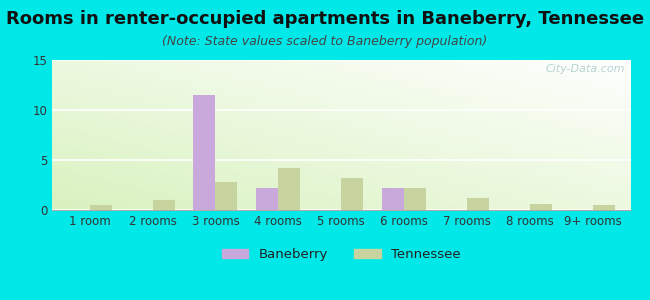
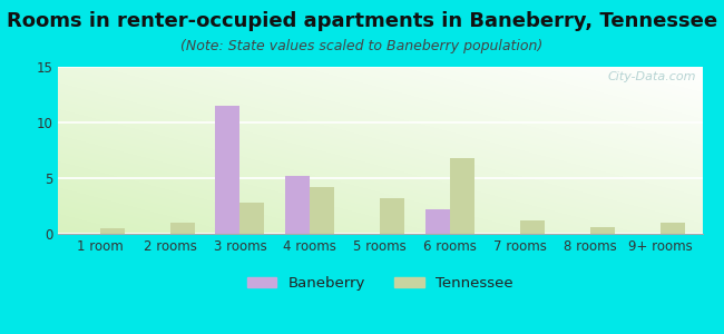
Baneberry/4 rooms: 2.2 -> 5.2
Tennessee/6 rooms: 2.2 -> 6.8
Tennessee/9+ rooms: 0.5 -> 1.0
